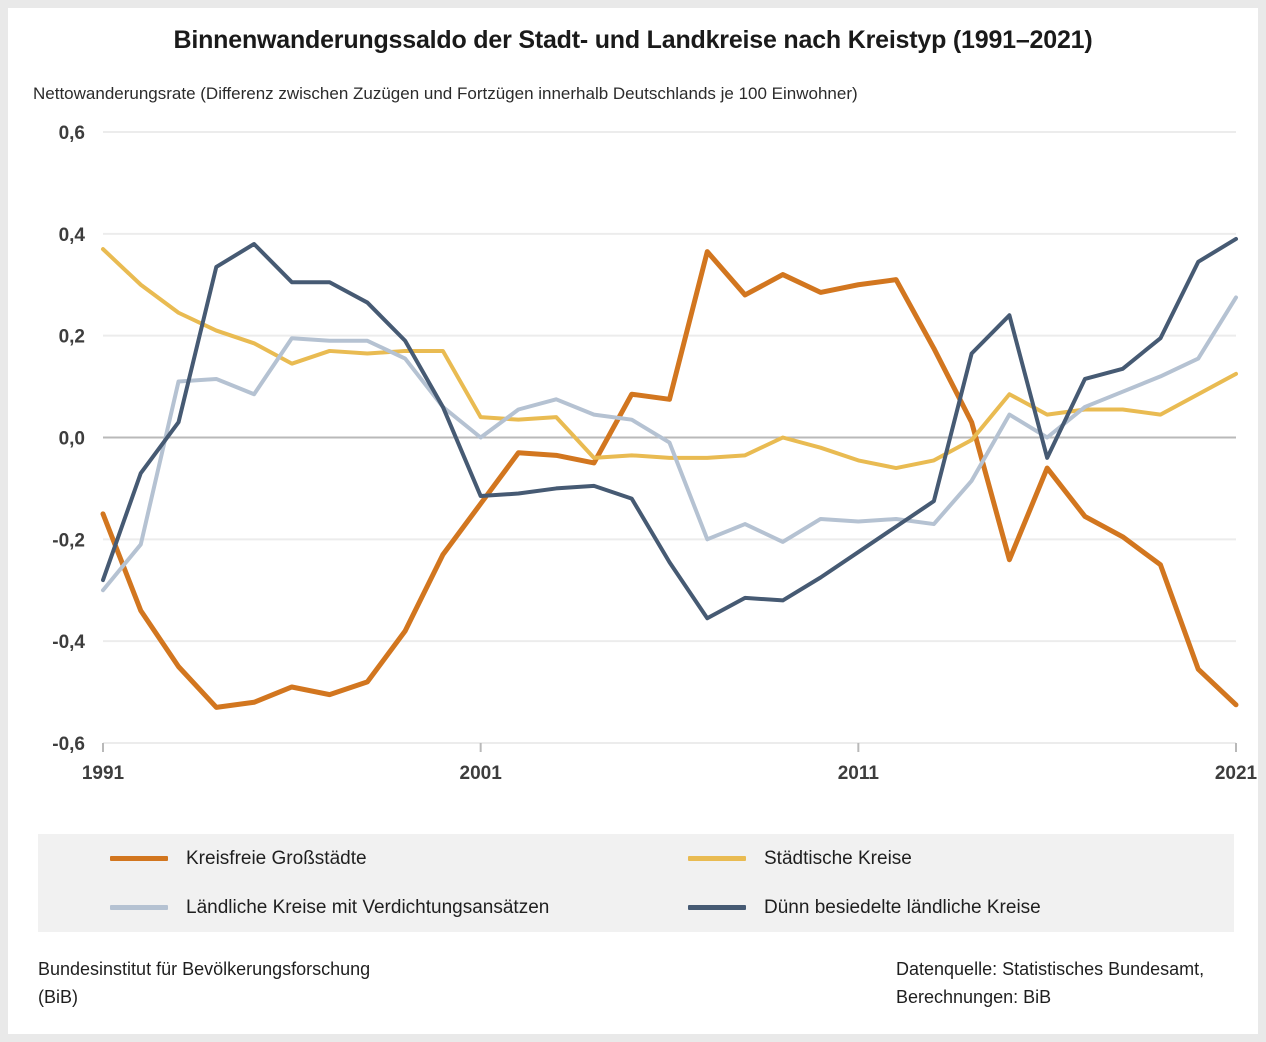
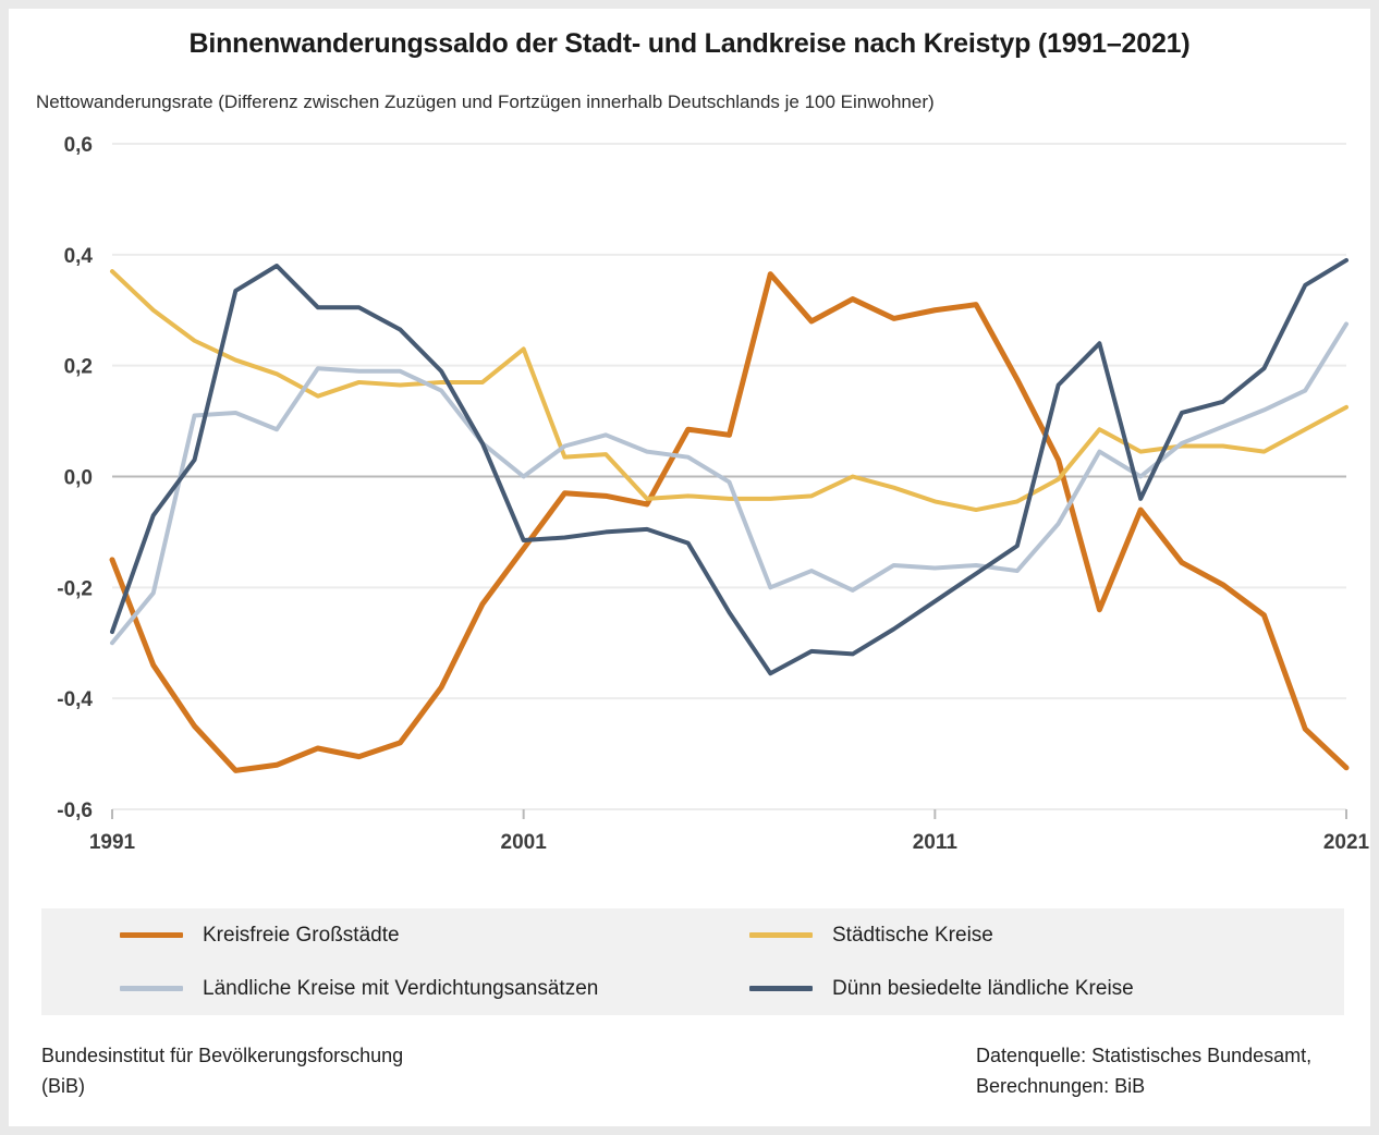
Städtische Kreise/2001: 0,04 -> 0,23
